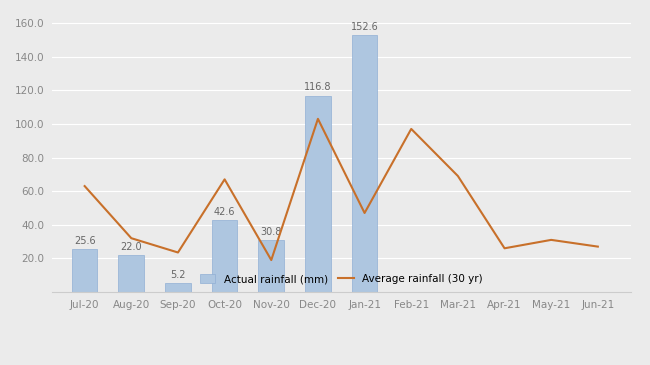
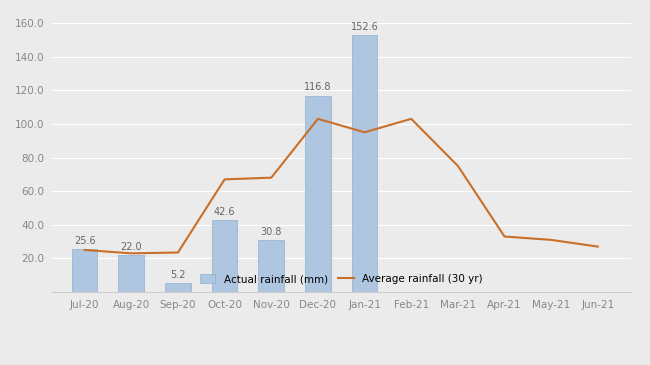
Average rainfall (30 yr)/Jul-20: 63 -> 25
Average rainfall (30 yr)/Aug-20: 32 -> 23
Average rainfall (30 yr)/Nov-20: 19 -> 68
Average rainfall (30 yr)/Jan-21: 47 -> 95
Average rainfall (30 yr)/Feb-21: 97 -> 103
Average rainfall (30 yr)/Mar-21: 69 -> 75
Average rainfall (30 yr)/Apr-21: 26 -> 33
